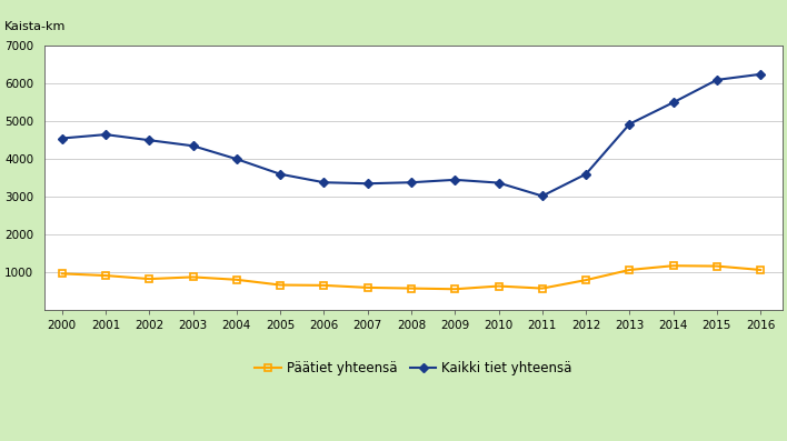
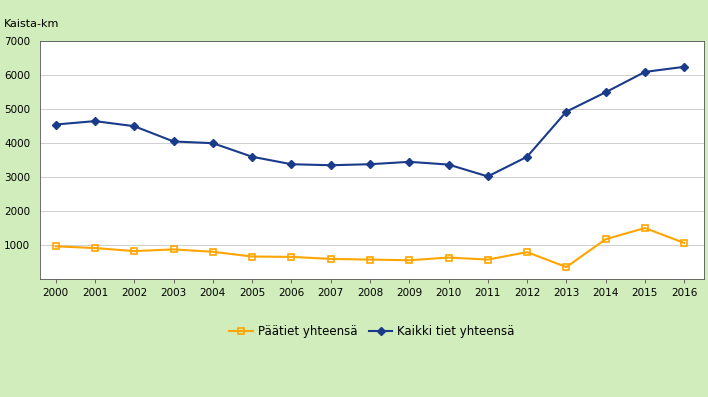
Kaikki tiet yhteensä/2003: 4350 -> 4050
Päätiet yhteensä/2013: 1060 -> 350
Päätiet yhteensä/2015: 1160 -> 1500
